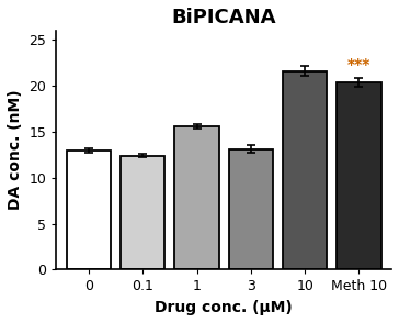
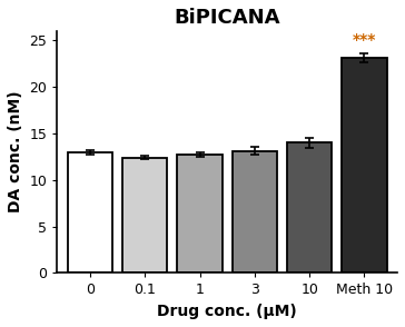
1: 15.6 -> 12.7
10: 21.6 -> 14.0
Meth 10: 20.4 -> 23.1
